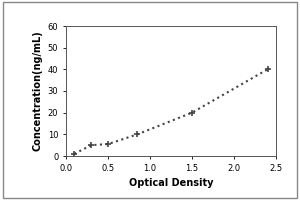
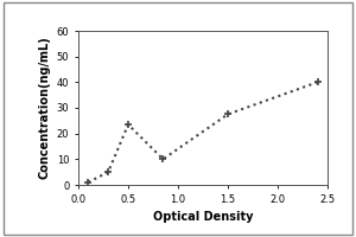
0.5: 5.5 -> 23.5
1.5: 20.0 -> 27.5
